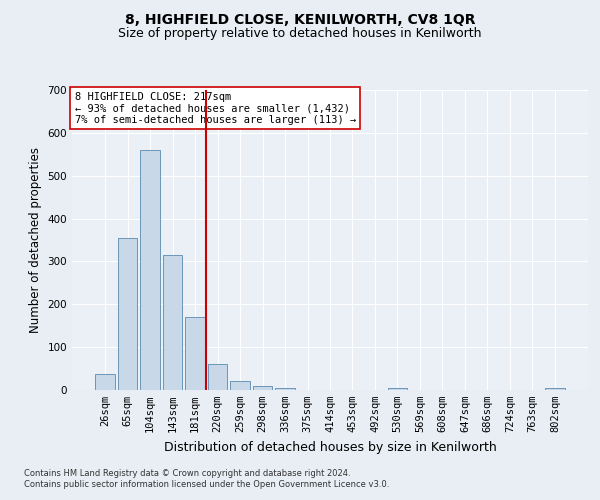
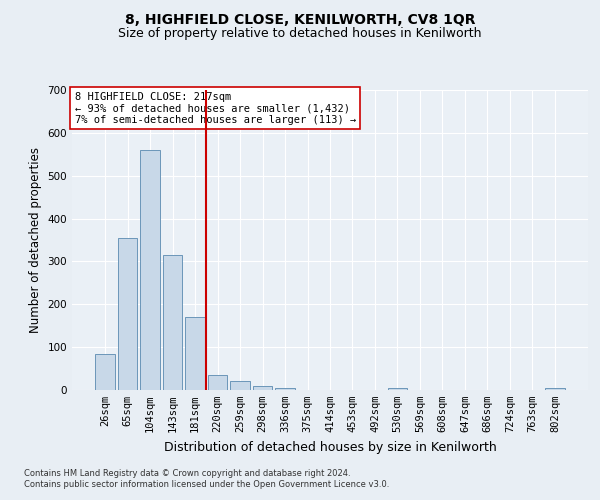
26sqm: 38 -> 85
220sqm: 60 -> 35
